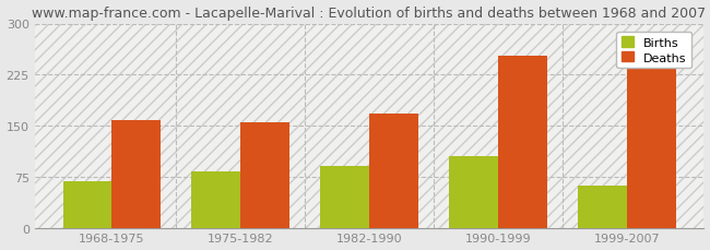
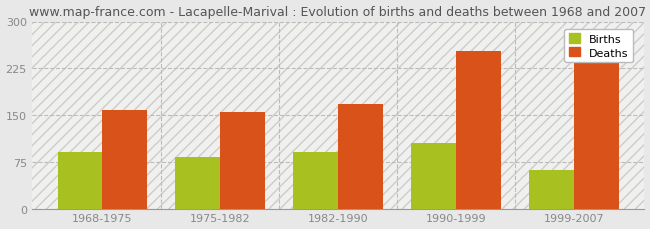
Births/1968-1975: 68 -> 90
